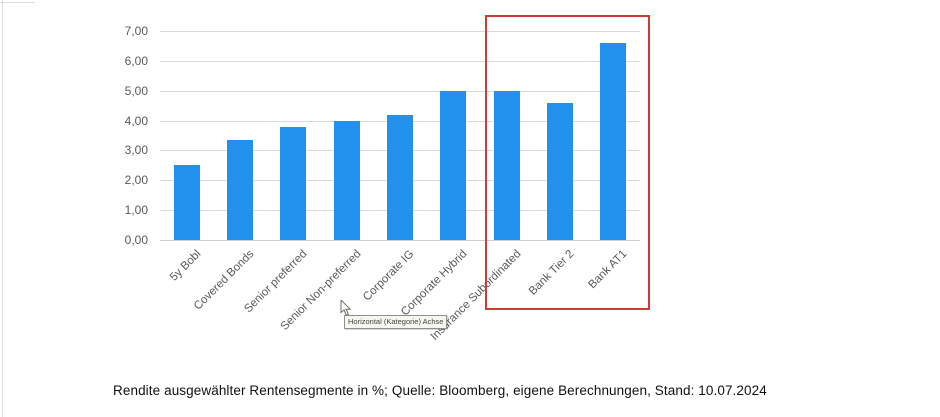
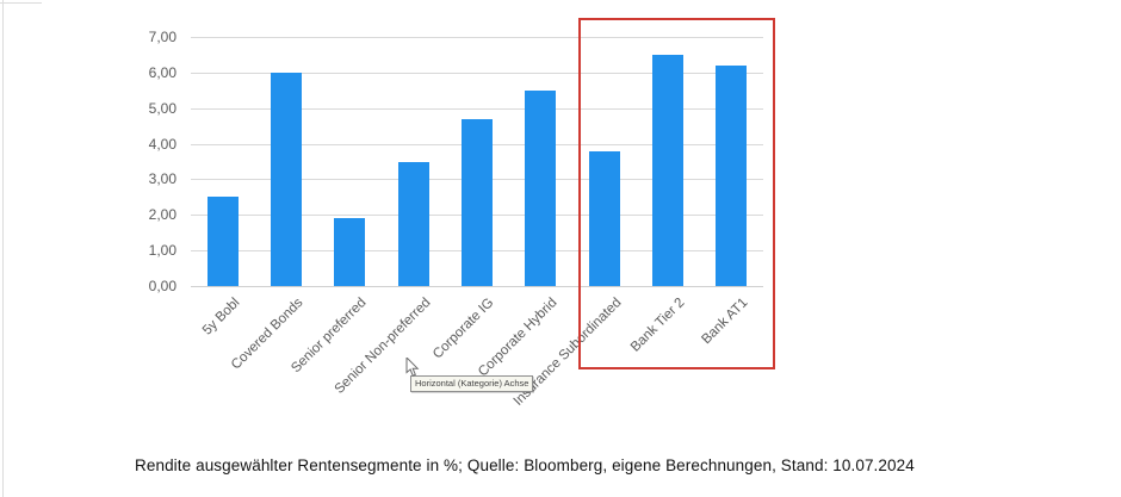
Covered Bonds: 3,4 -> 6,0
Senior preferred: 3,8 -> 1,9
Senior Non-preferred: 4,0 -> 3,5
Corporate IG: 4,2 -> 4,7
Corporate Hybrid: 5,0 -> 5,5
Insurance Subordinated: 5,0 -> 3,8
Bank Tier 2: 4,6 -> 6,5
Bank AT1: 6,6 -> 6,2
